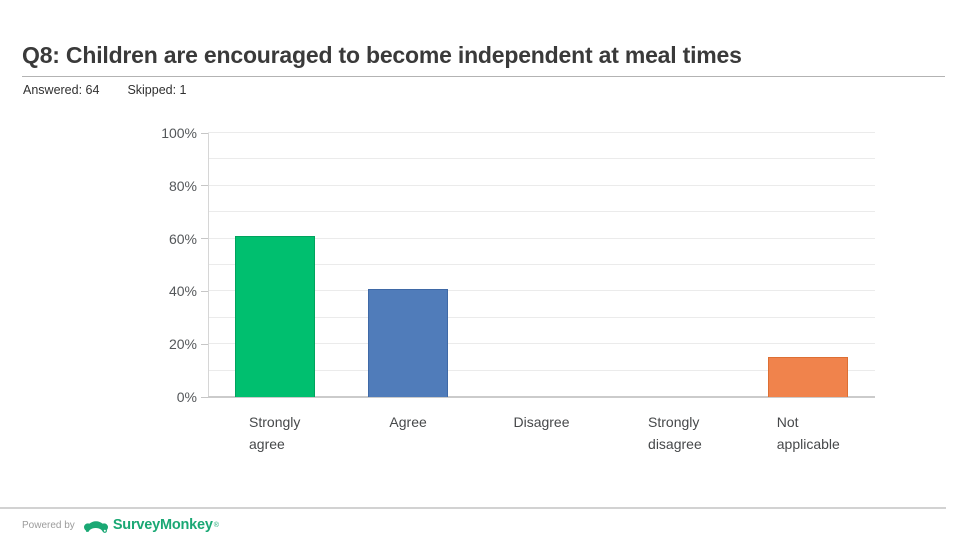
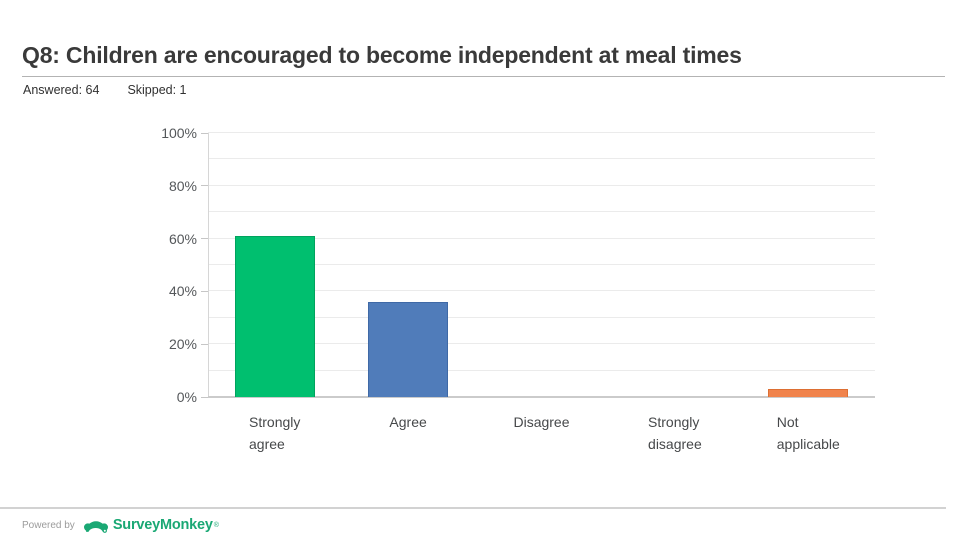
Agree: 41% -> 36%
Not applicable: 15% -> 3%
